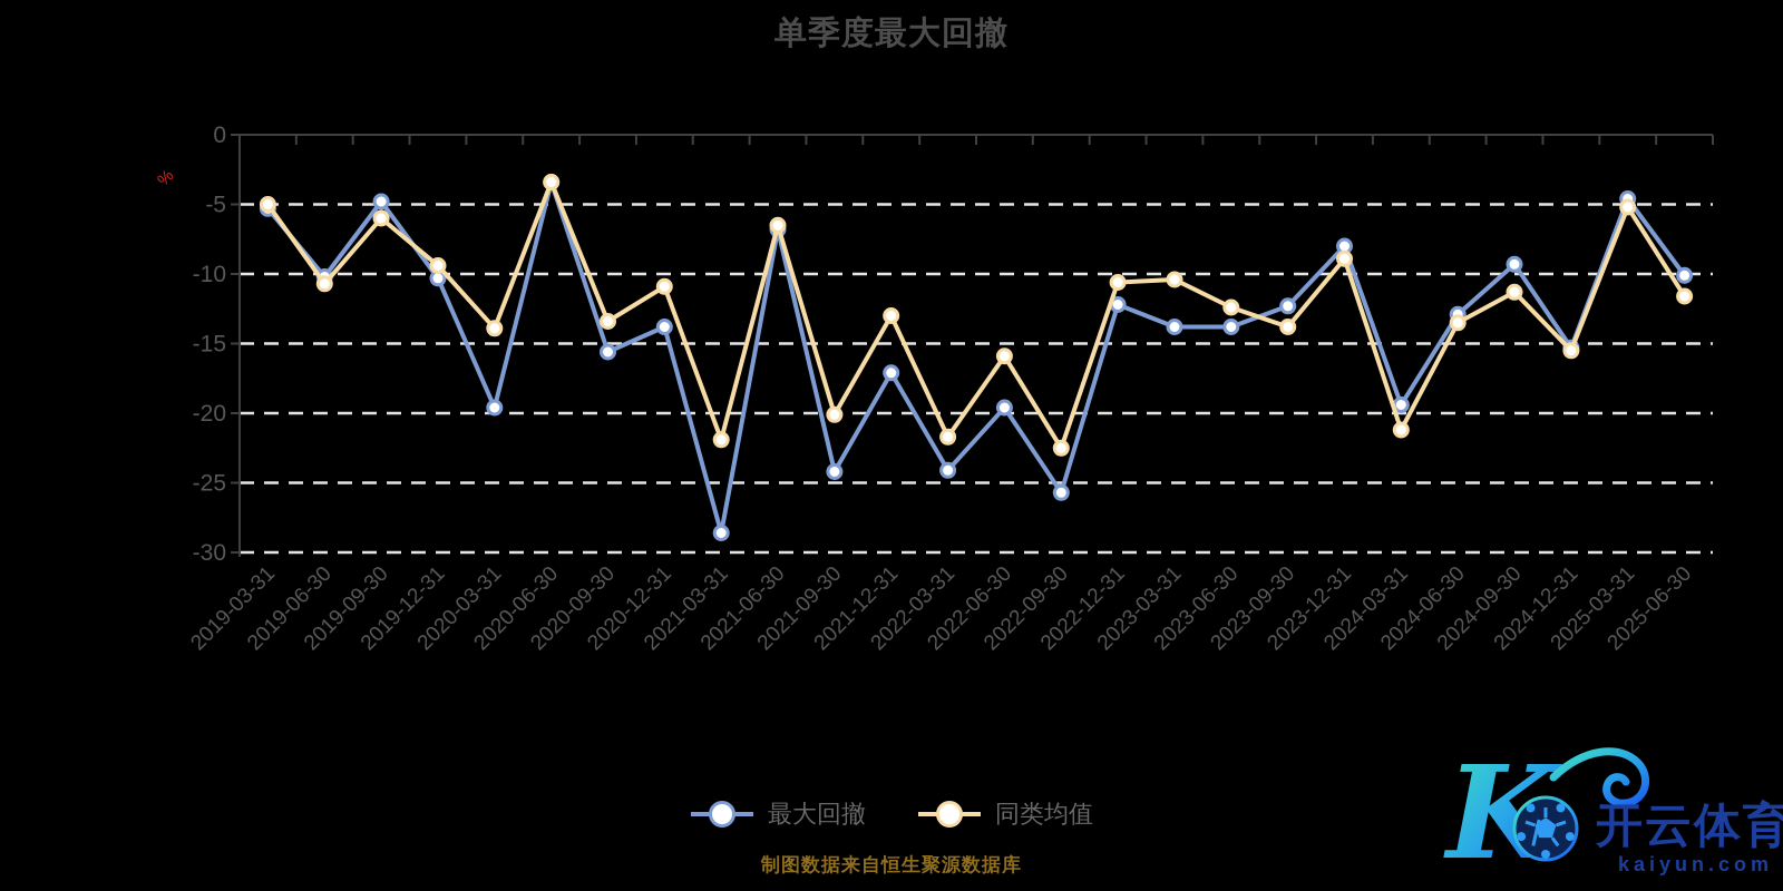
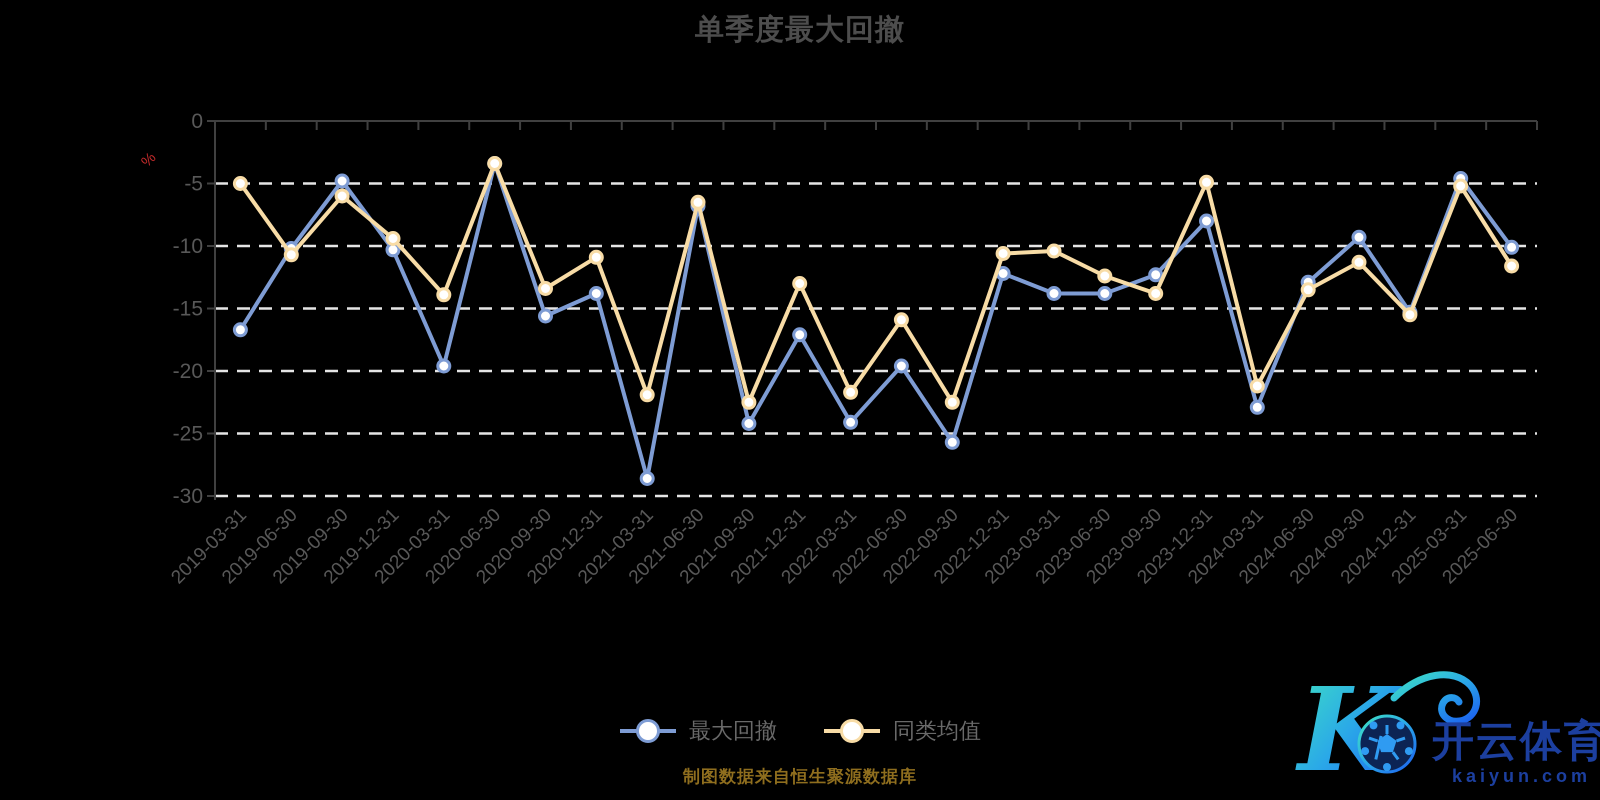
最大回撤/2019-03-31: -5.3 -> -16.7
同类均值/2021-09-30: -20.1 -> -22.5
同类均值/2023-12-31: -8.9 -> -4.9
最大回撤/2024-03-31: -19.4 -> -22.9
